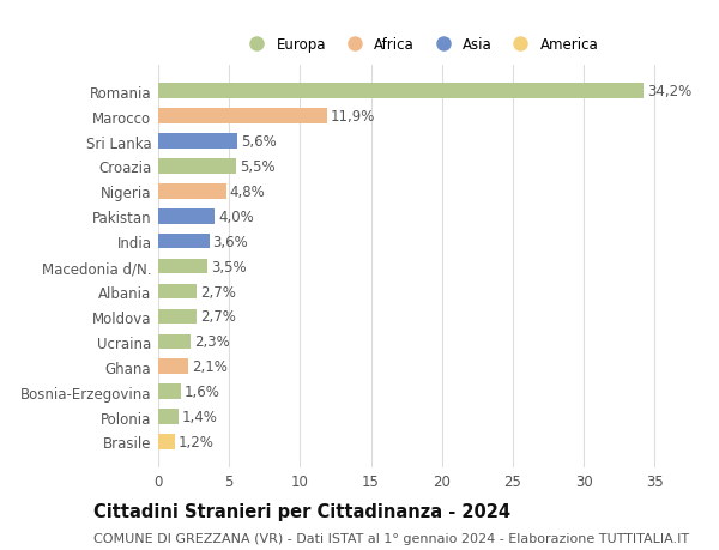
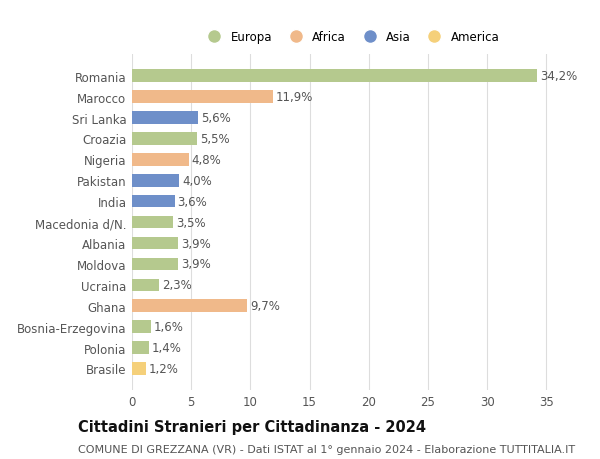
Albania: 2,7% -> 3,9%
Moldova: 2,7% -> 3,9%
Ghana: 2,1% -> 9,7%
